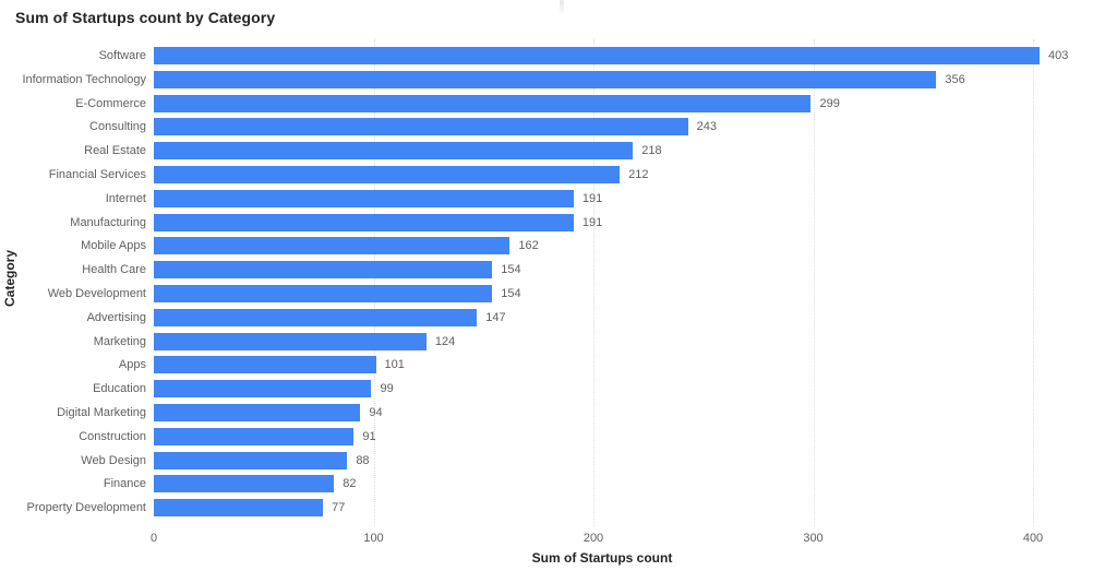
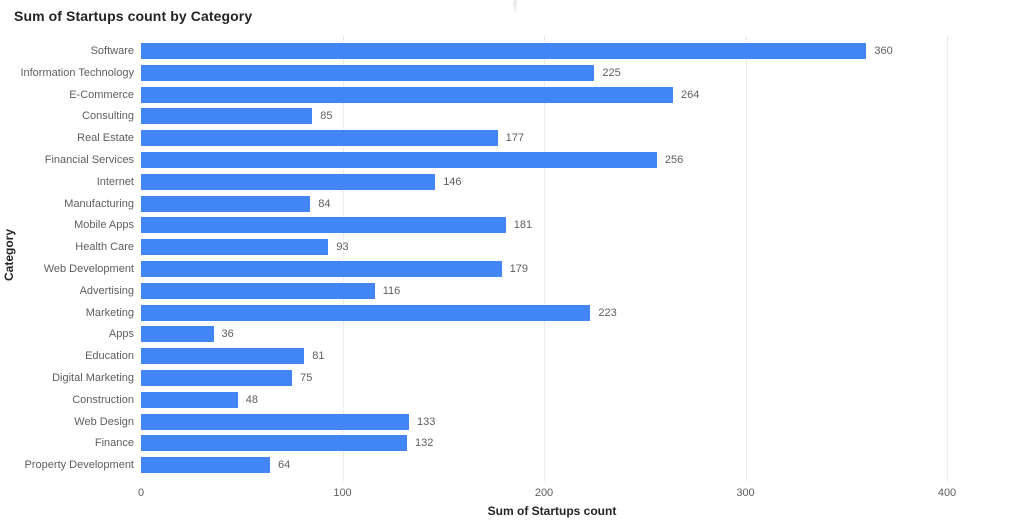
Software: 403 -> 360
Information Technology: 356 -> 225
E-Commerce: 299 -> 264
Consulting: 243 -> 85
Real Estate: 218 -> 177
Financial Services: 212 -> 256
Internet: 191 -> 146
Manufacturing: 191 -> 84
Mobile Apps: 162 -> 181
Health Care: 154 -> 93
Web Development: 154 -> 179
Advertising: 147 -> 116
Marketing: 124 -> 223
Apps: 101 -> 36
Education: 99 -> 81
Digital Marketing: 94 -> 75
Construction: 91 -> 48
Web Design: 88 -> 133
Finance: 82 -> 132
Property Development: 77 -> 64
